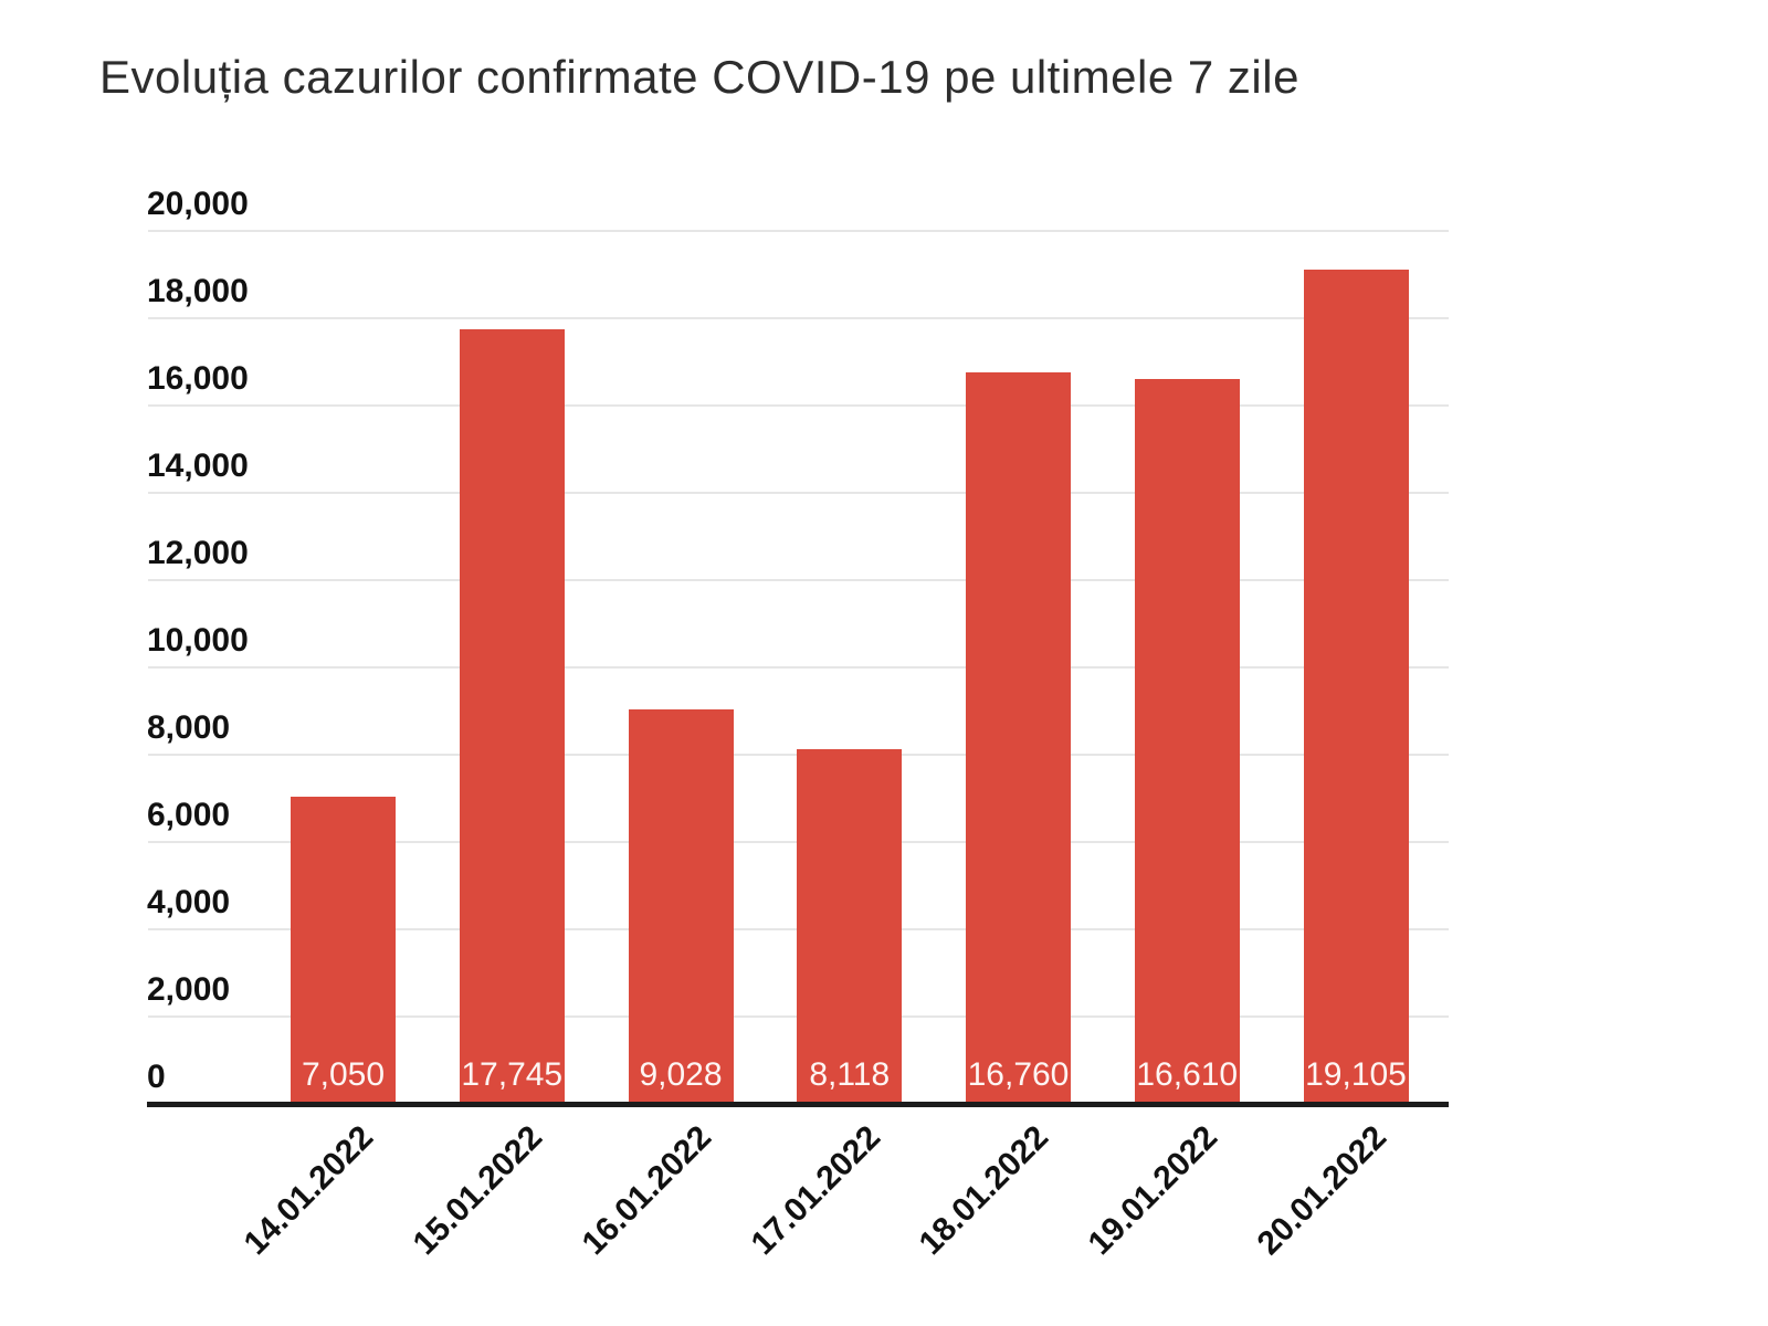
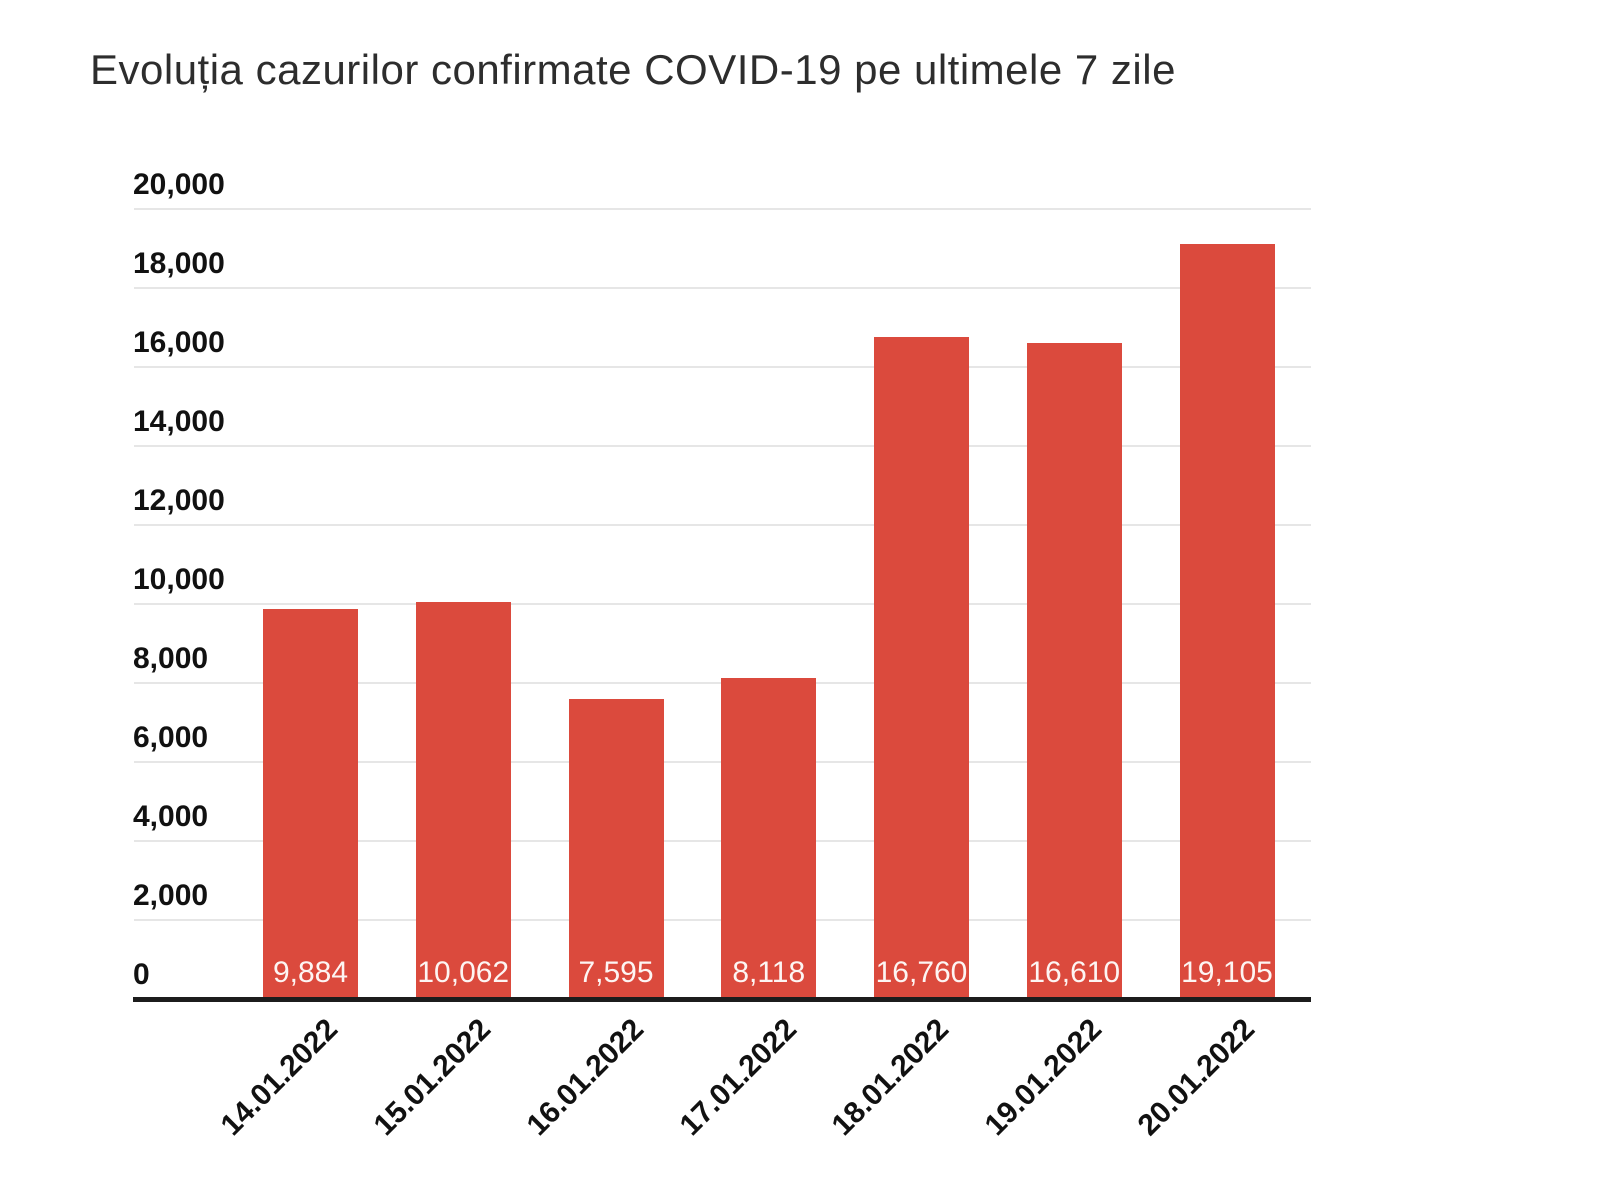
14.01.2022: 7,050 -> 9,884
15.01.2022: 17,745 -> 10,062
16.01.2022: 9,028 -> 7,595
